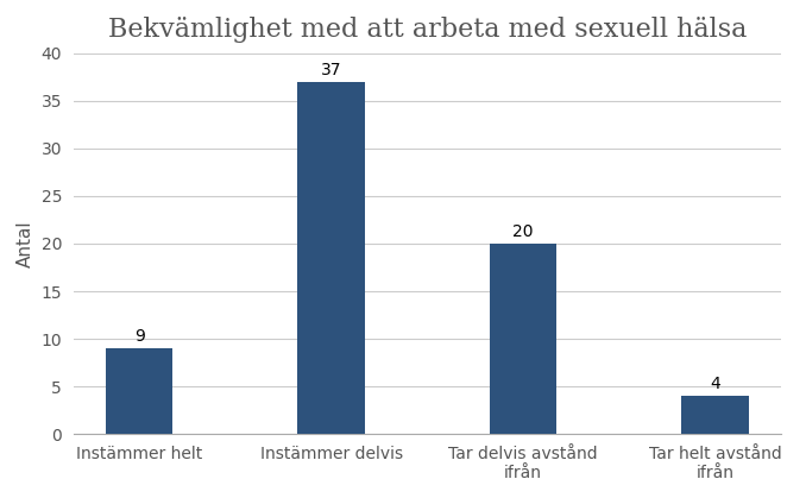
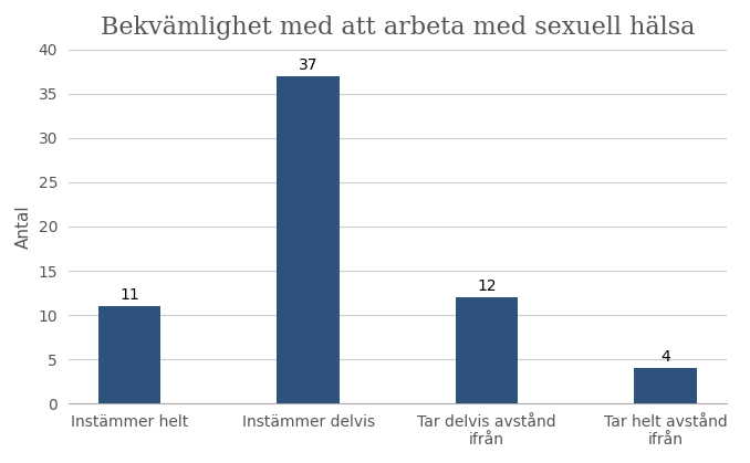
Instämmer helt: 9 -> 11
Tar delvis avstånd ifrån: 20 -> 12
